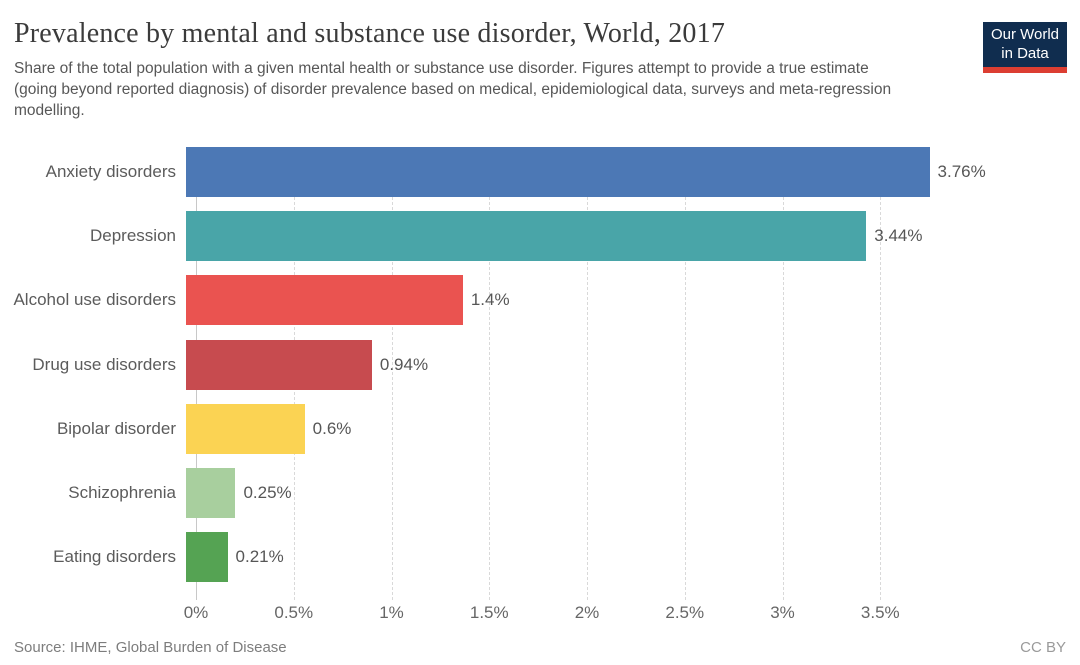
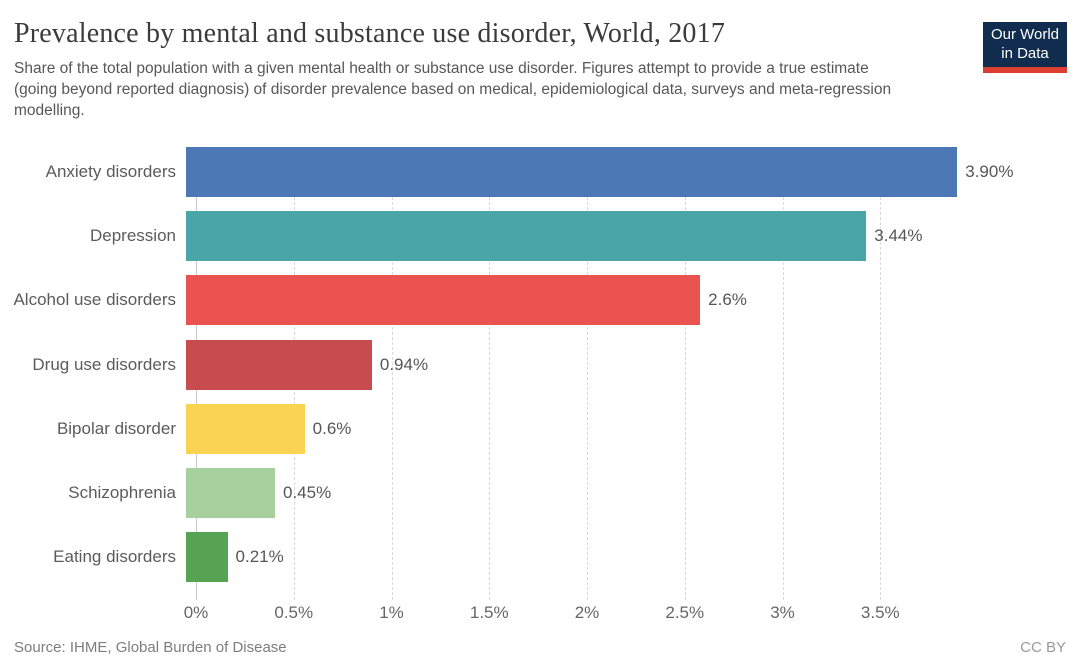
Anxiety disorders: 3.76% -> 3.90%
Alcohol use disorders: 1.4% -> 2.6%
Schizophrenia: 0.25% -> 0.45%
